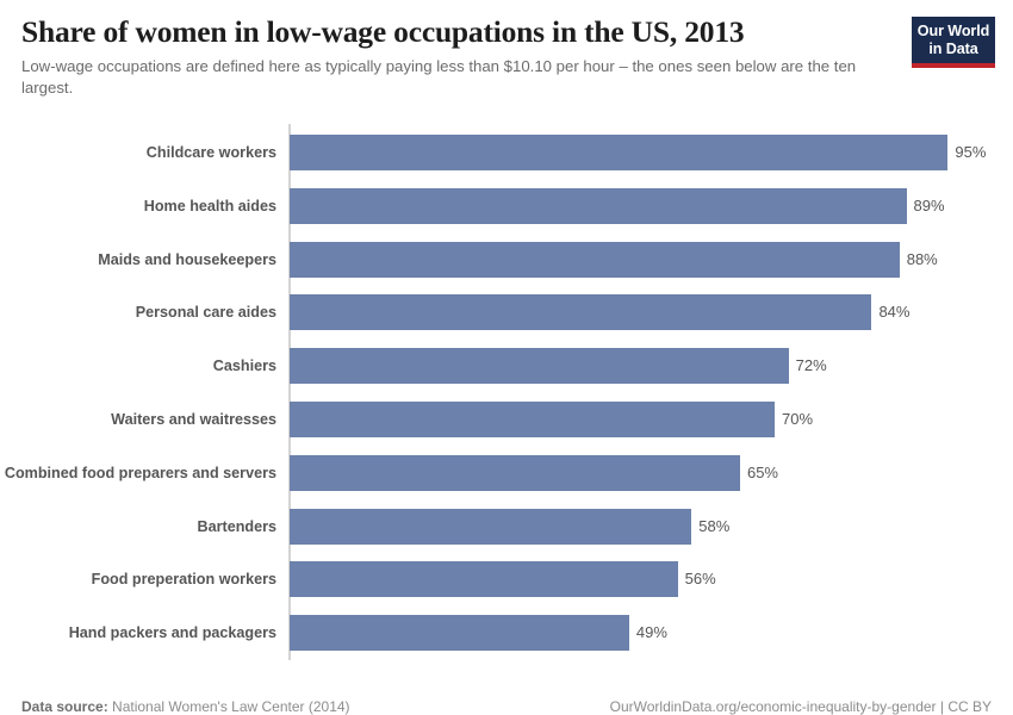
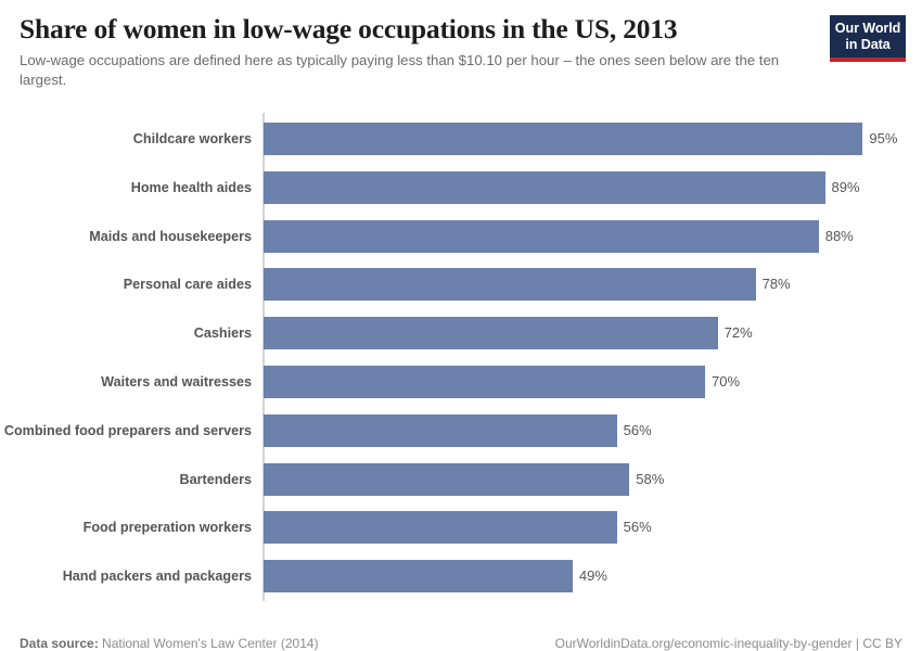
Personal care aides: 84% -> 78%
Combined food preparers and servers: 65% -> 56%
